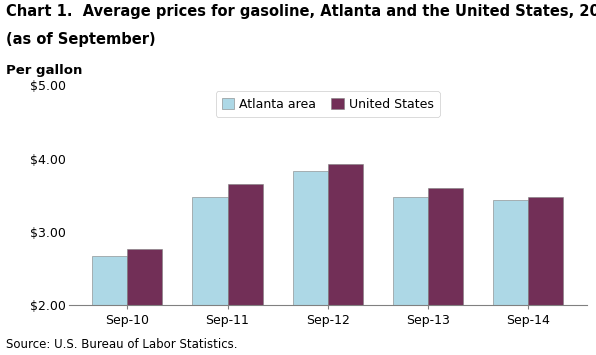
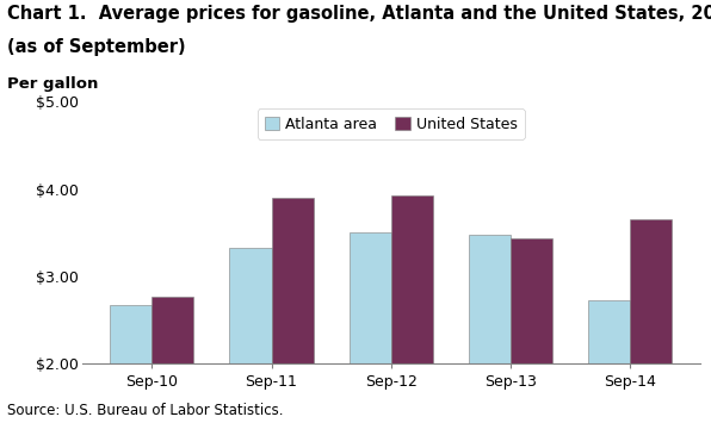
Atlanta area/Sep-11: $3.48 -> $3.32
United States/Sep-11: $3.65 -> $3.90
Atlanta area/Sep-12: $3.83 -> $3.50
United States/Sep-13: $3.60 -> $3.44
Atlanta area/Sep-14: $3.43 -> $2.72
United States/Sep-14: $3.47 -> $3.66
